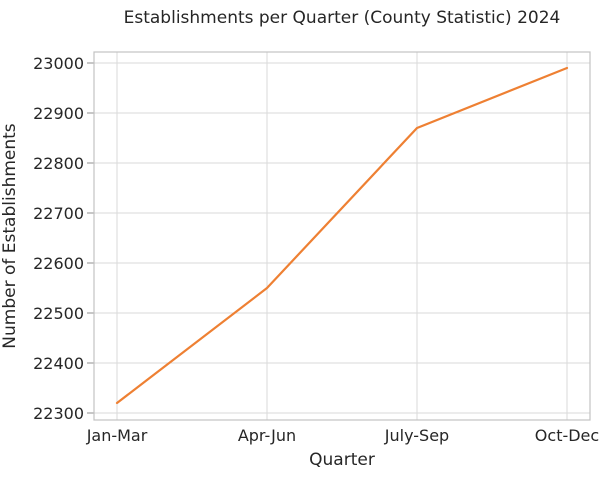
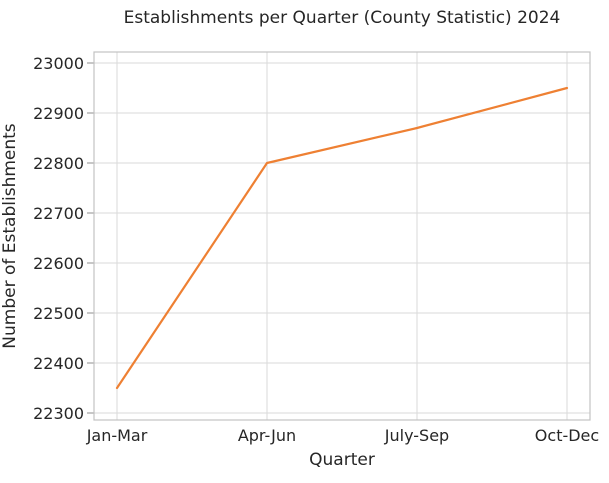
Jan-Mar: 22320 -> 22350
Apr-Jun: 22550 -> 22800
Oct-Dec: 22990 -> 22950
